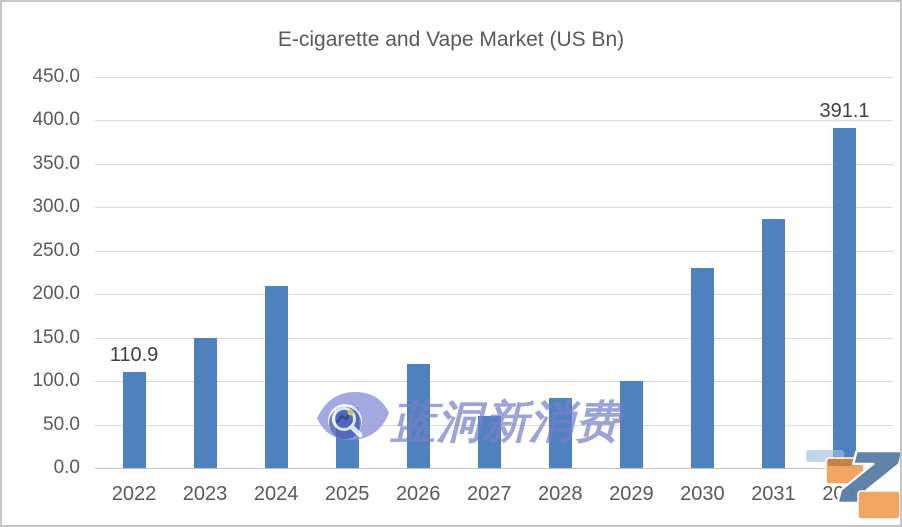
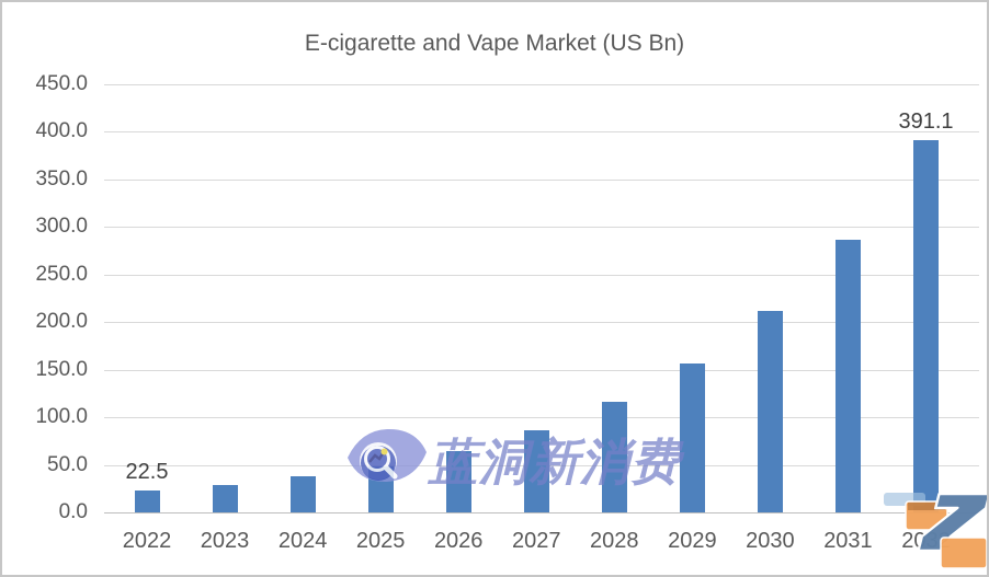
2022: 110.9 -> 22.5
2023: 150 -> 30
2024: 210 -> 40
2025: 70 -> 50
2026: 120 -> 60
2027: 60 -> 90
2028: 80 -> 120
2029: 100 -> 160
2030: 230 -> 210
